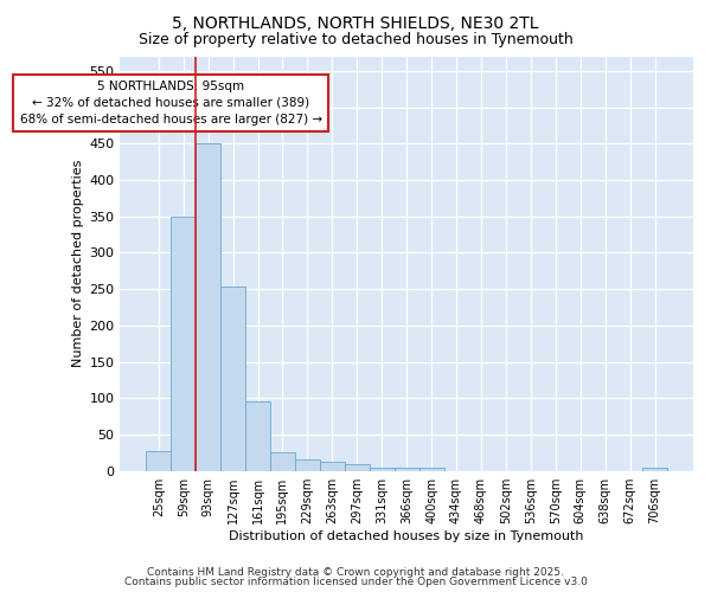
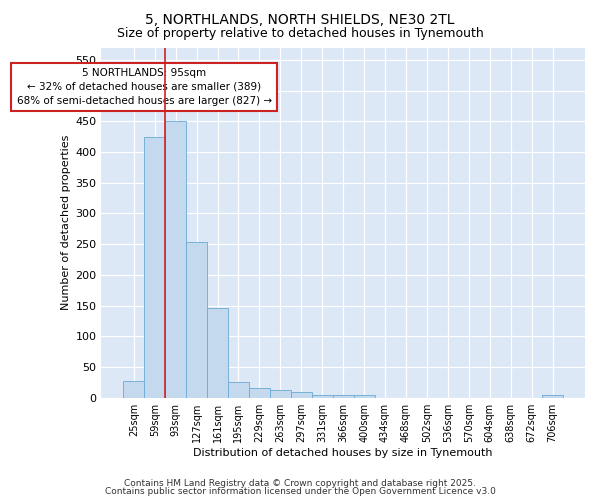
59sqm: 350 -> 424
161sqm: 95 -> 146
